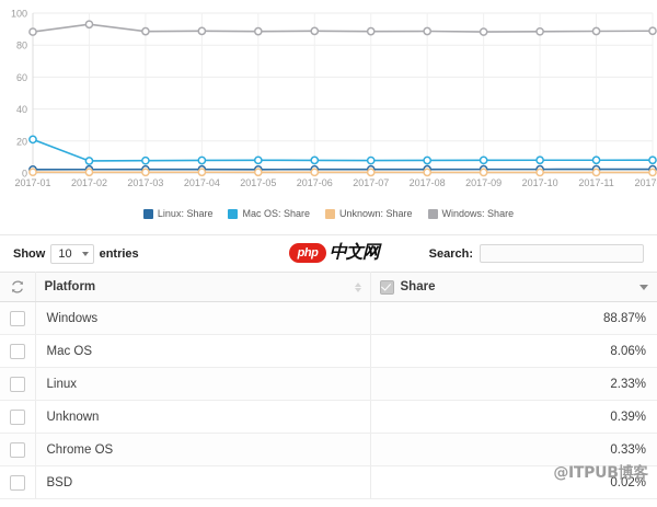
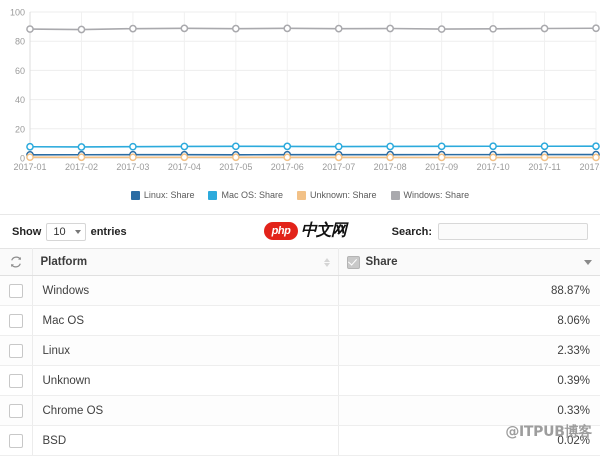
Mac OS: Share/2017-01: 21 -> 8
Windows: Share/2017-02: 93 -> 88
